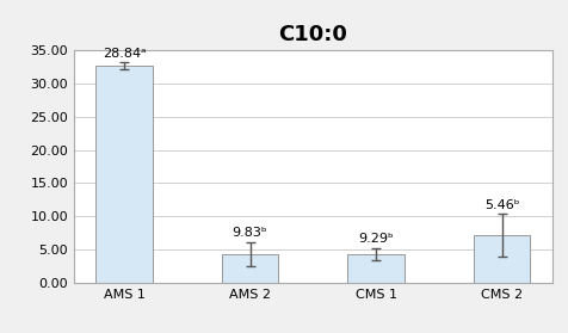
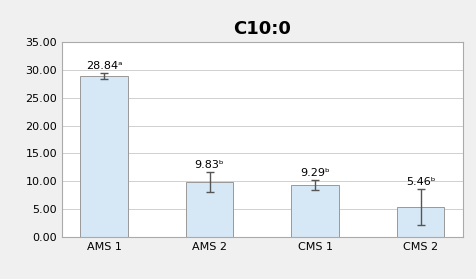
AMS 1: 32.6 -> 28.8
AMS 2: 4.4 -> 9.8
CMS 1: 4.4 -> 9.3
CMS 2: 7.2 -> 5.5
